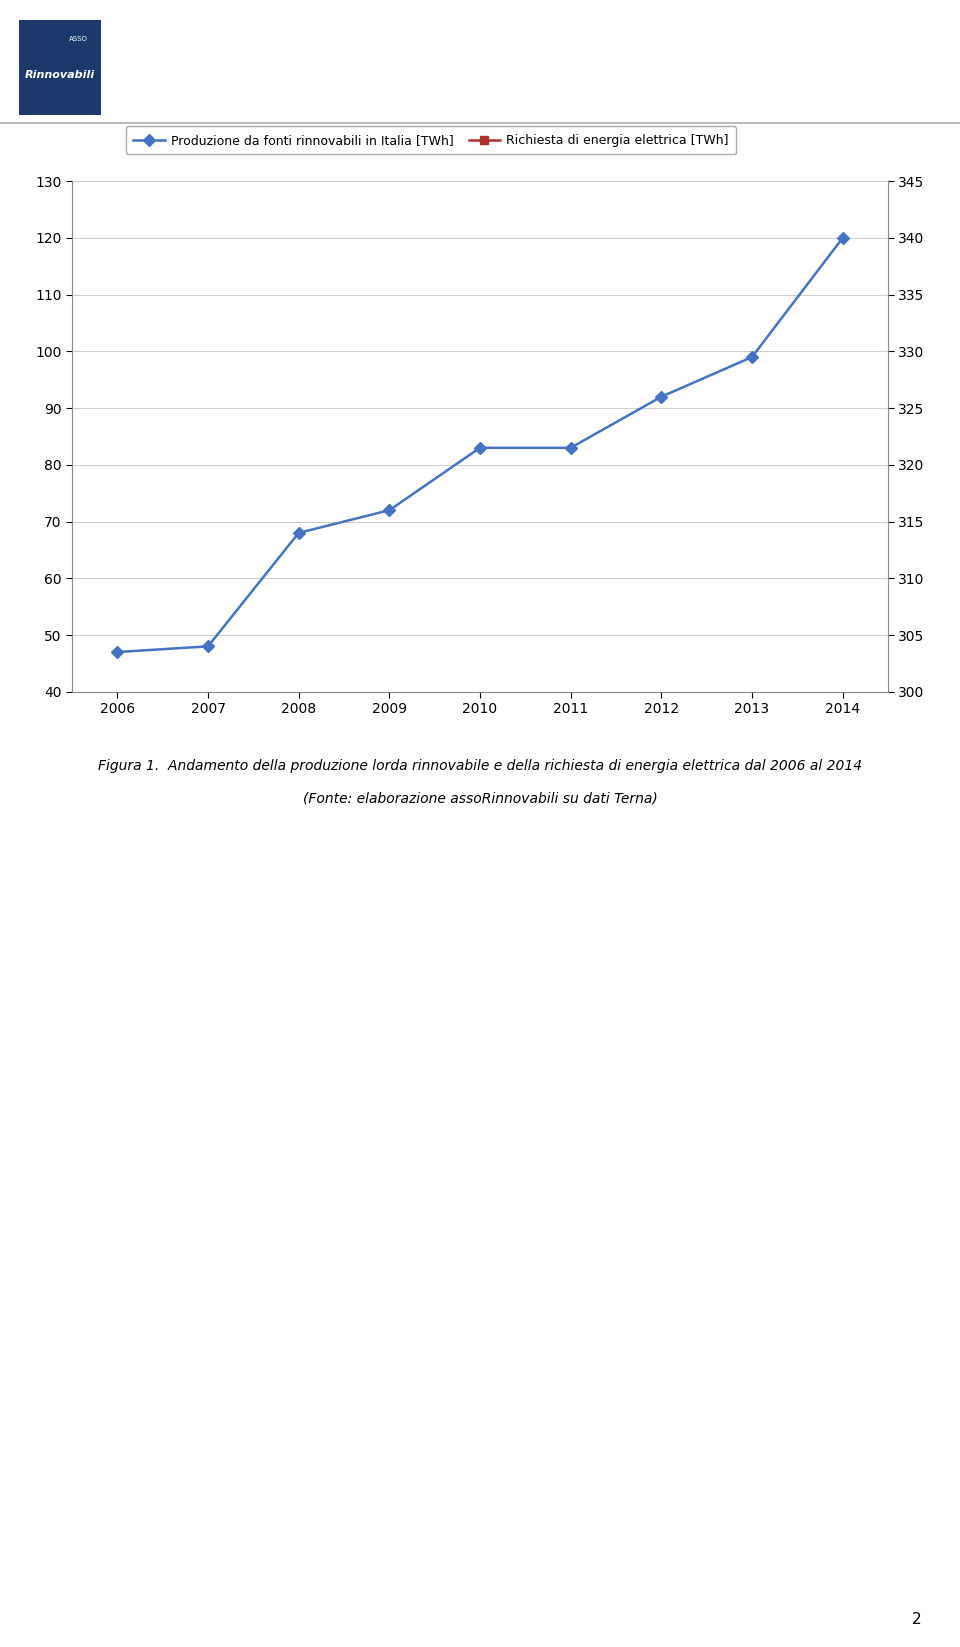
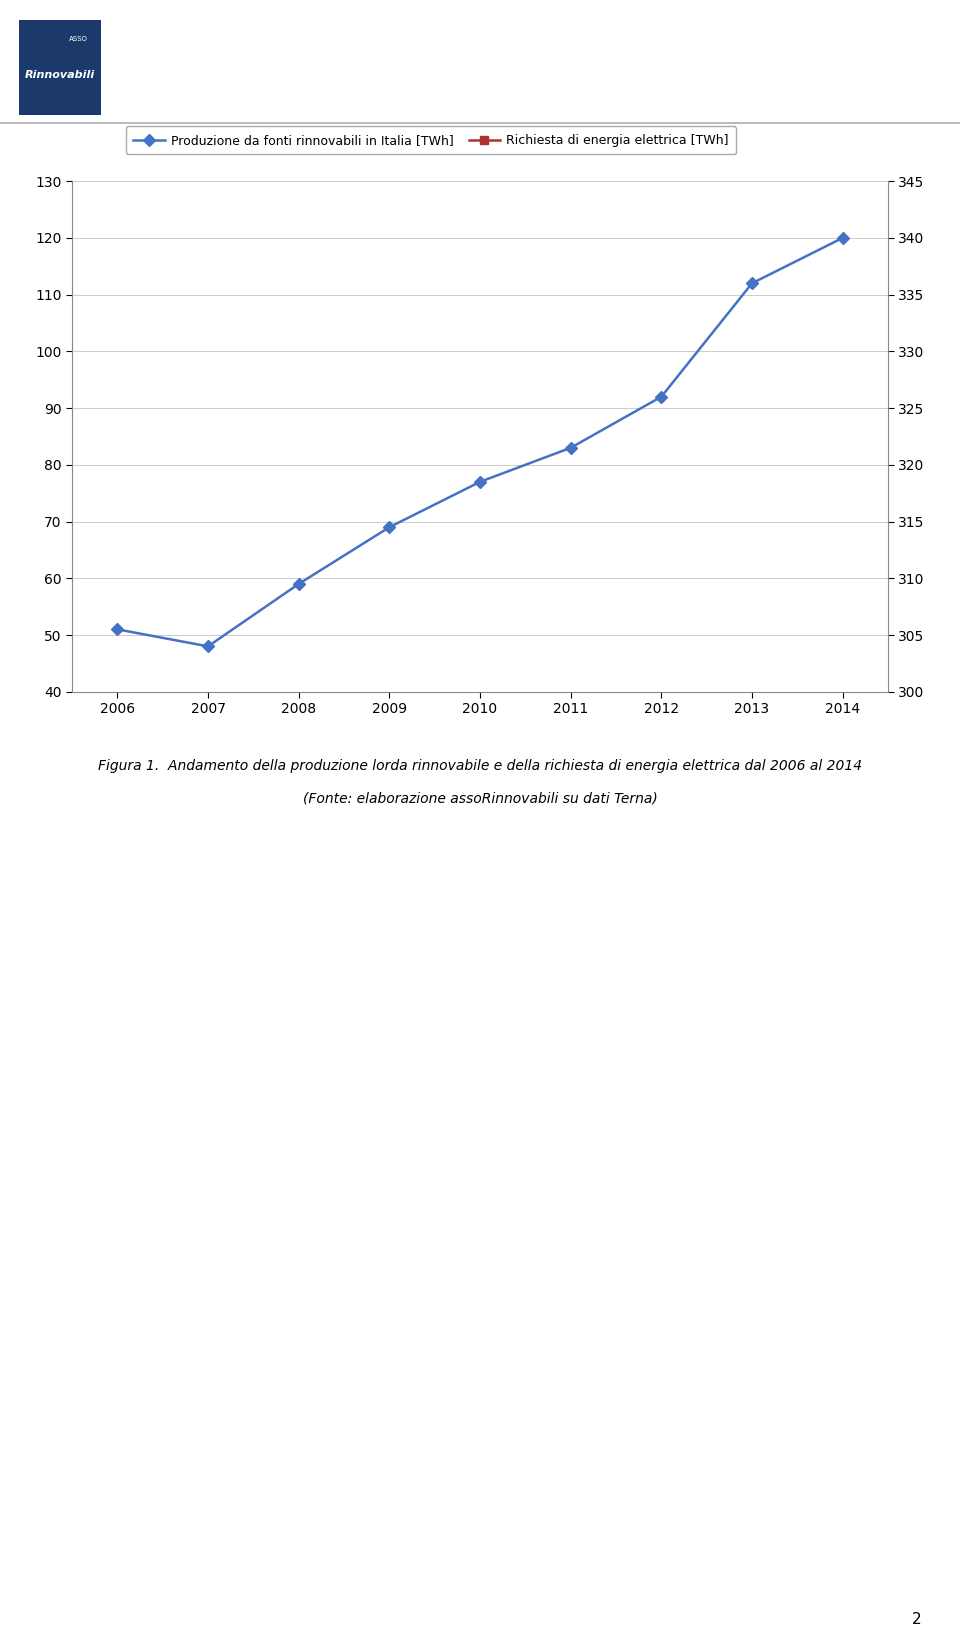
Produzione da fonti rinnovabili in Italia [TWh]/2006: 47 -> 51
Produzione da fonti rinnovabili in Italia [TWh]/2008: 68 -> 59
Produzione da fonti rinnovabili in Italia [TWh]/2009: 72 -> 69
Produzione da fonti rinnovabili in Italia [TWh]/2010: 83 -> 77
Produzione da fonti rinnovabili in Italia [TWh]/2013: 99 -> 112
